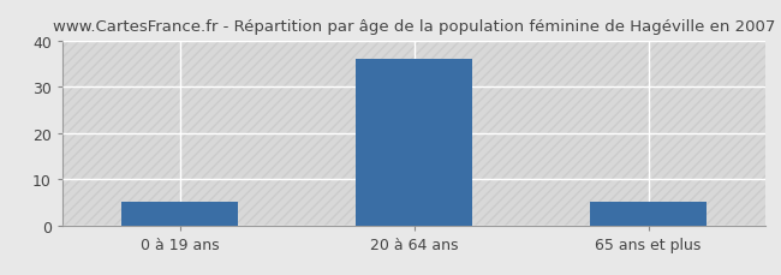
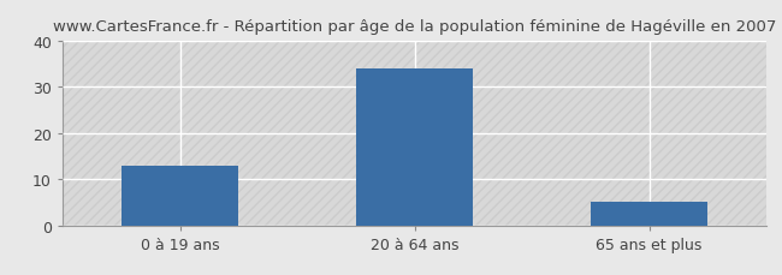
0 à 19 ans: 5 -> 13
20 à 64 ans: 36 -> 34
